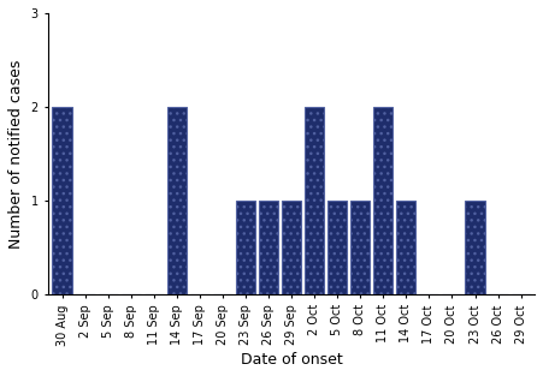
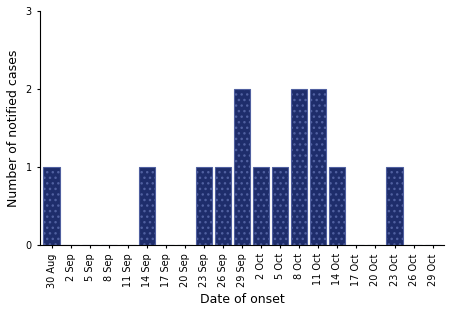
30 Aug: 2 -> 1
14 Sep: 2 -> 1
29 Sep: 1 -> 2
2 Oct: 2 -> 1
8 Oct: 1 -> 2
